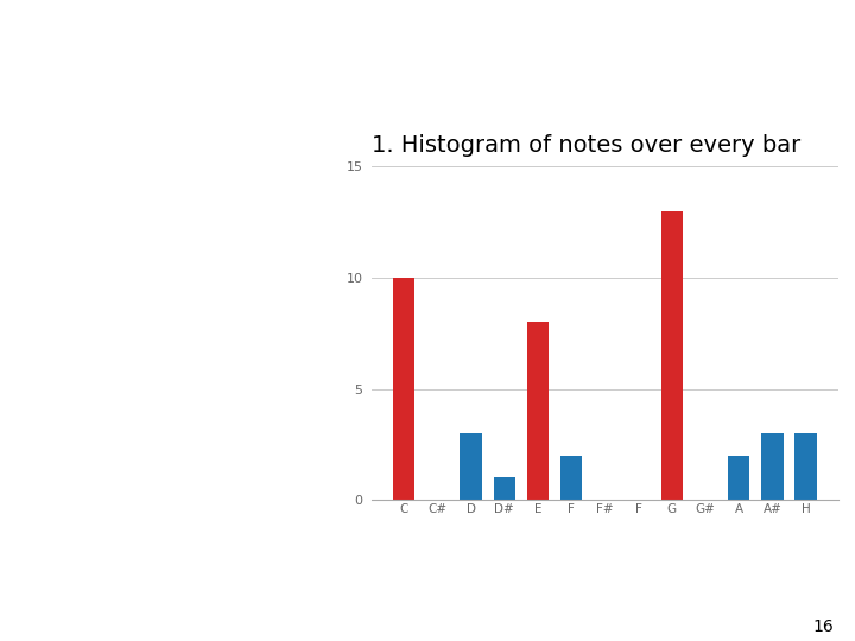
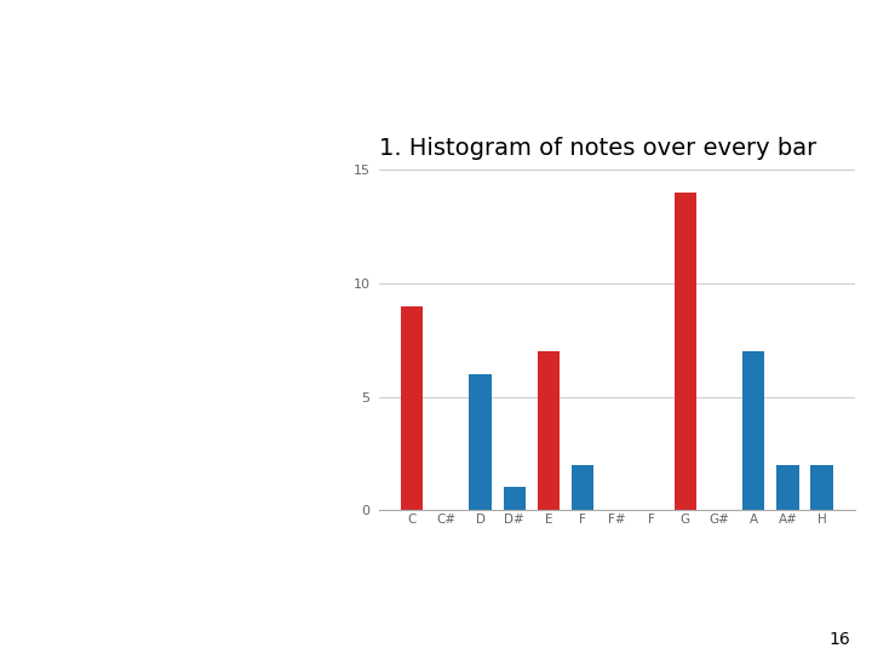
C: 10 -> 9
D: 3 -> 6
E: 8 -> 7
G: 13 -> 14
A: 2 -> 7
A#: 3 -> 2
H: 3 -> 2
